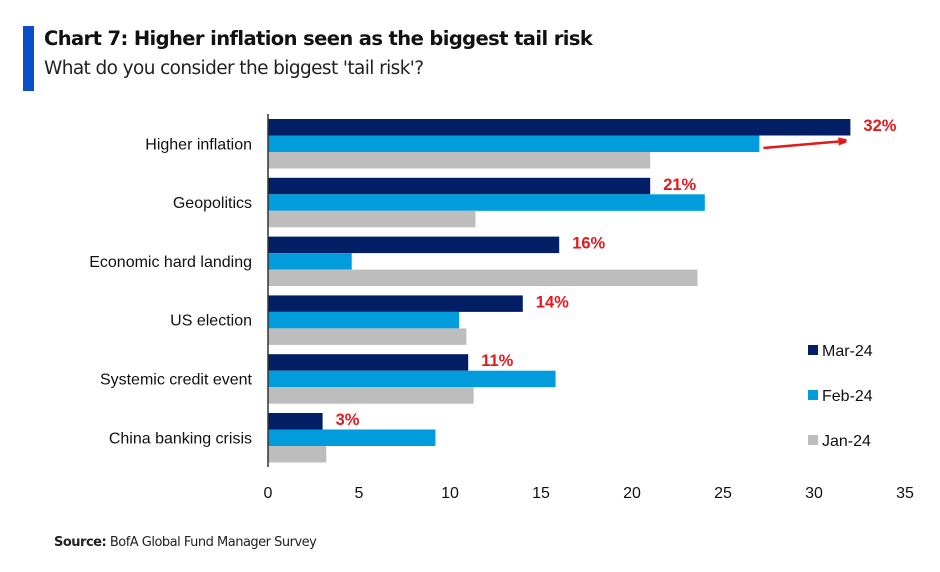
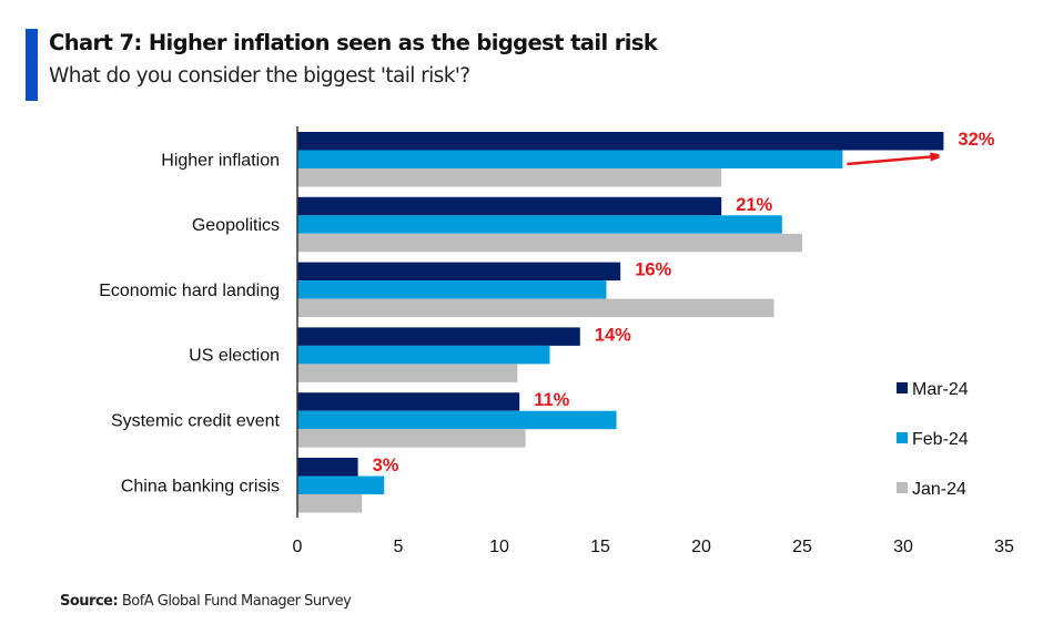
Jan-24/Geopolitics: 11.4 -> 25.0
Feb-24/Economic hard landing: 4.6 -> 15.3
Feb-24/US election: 10.5 -> 12.5
Feb-24/China banking crisis: 9.2 -> 4.3
